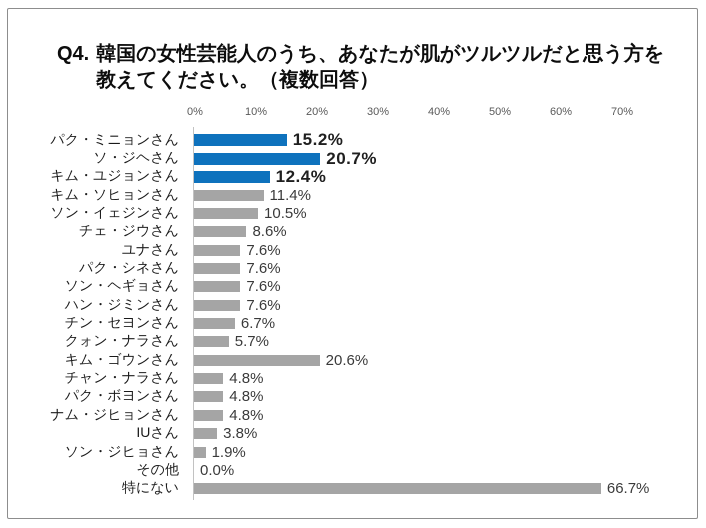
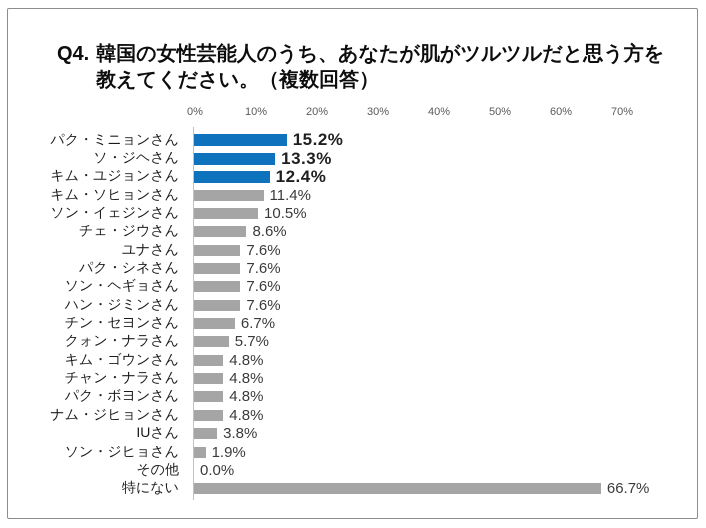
ソ・ジヘさん: 20.7% -> 13.3%
キム・ゴウンさん: 20.6% -> 4.8%
